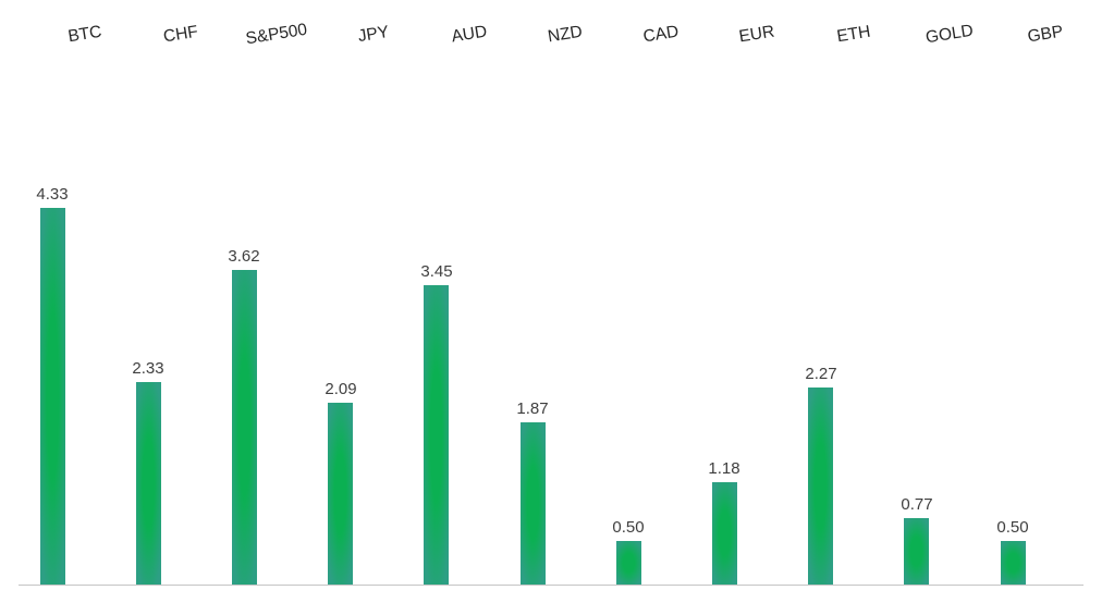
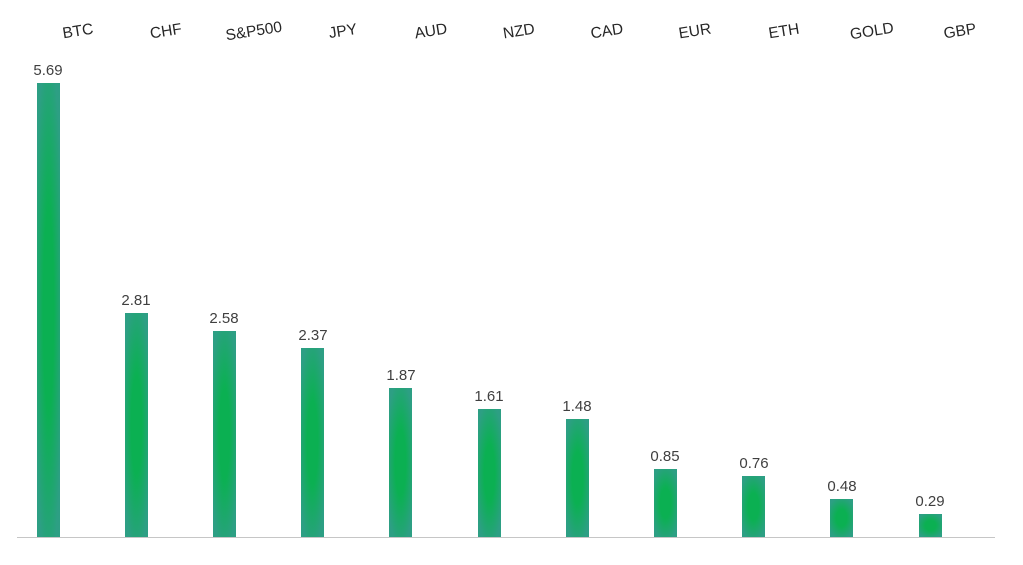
BTC: 4.33 -> 5.69
CHF: 2.33 -> 2.81
S&P500: 3.62 -> 2.58
JPY: 2.09 -> 2.37
AUD: 3.45 -> 1.87
NZD: 1.87 -> 1.61
CAD: 0.50 -> 1.48
EUR: 1.18 -> 0.85
ETH: 2.27 -> 0.76
GOLD: 0.77 -> 0.48
GBP: 0.50 -> 0.29
